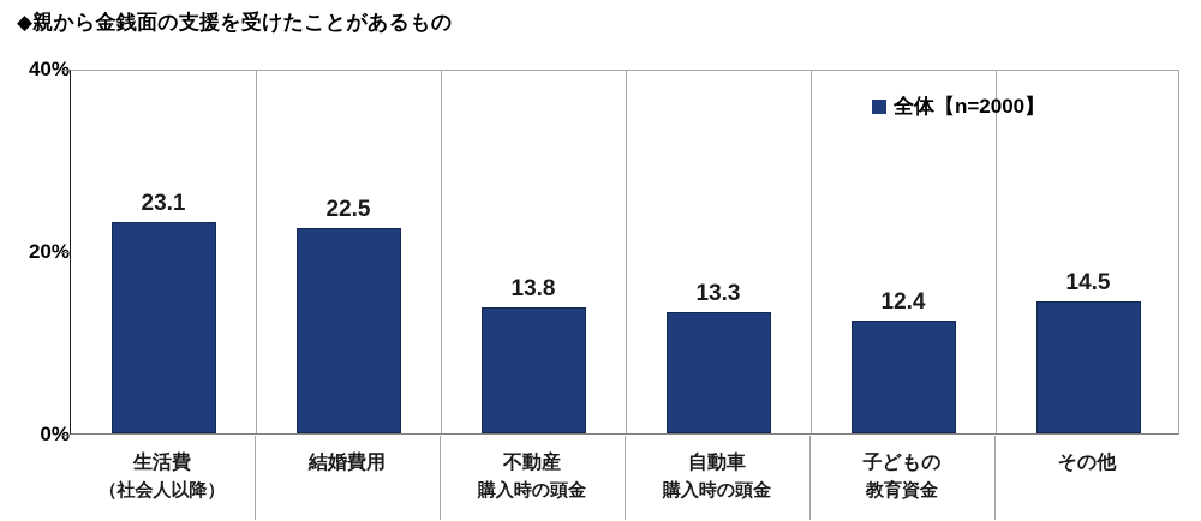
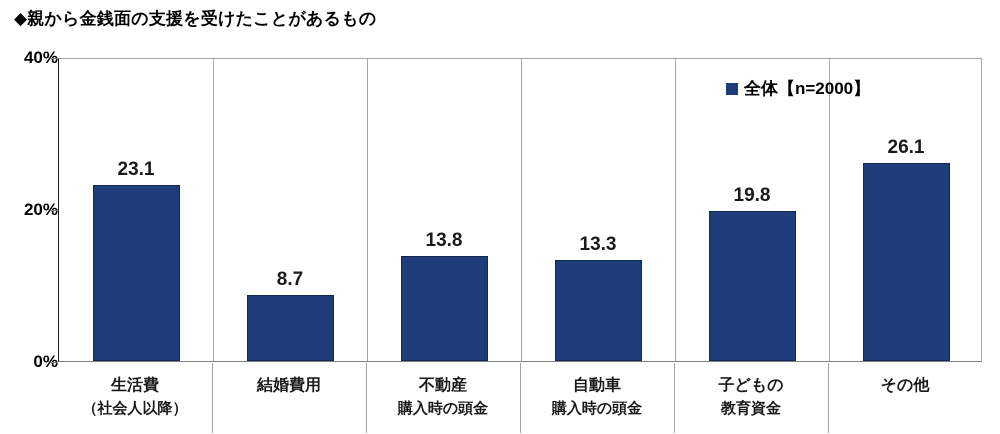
結婚費用: 22.5 -> 8.7
子どもの 教育資金: 12.4 -> 19.8
その他: 14.5 -> 26.1
